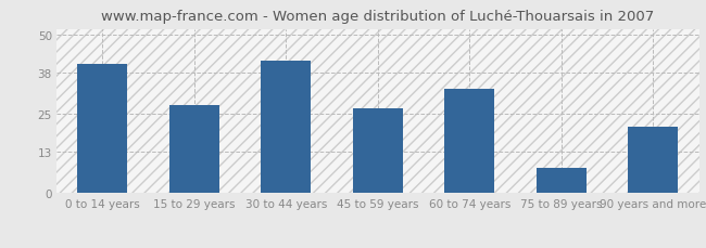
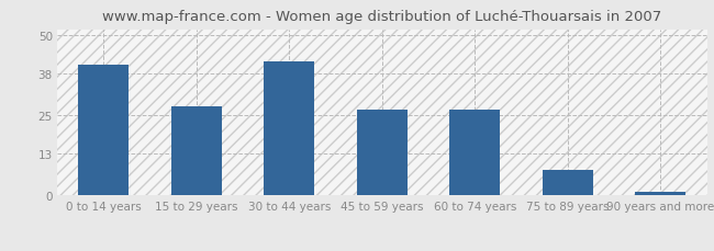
60 to 74 years: 33 -> 27
90 years and more: 21 -> 1
